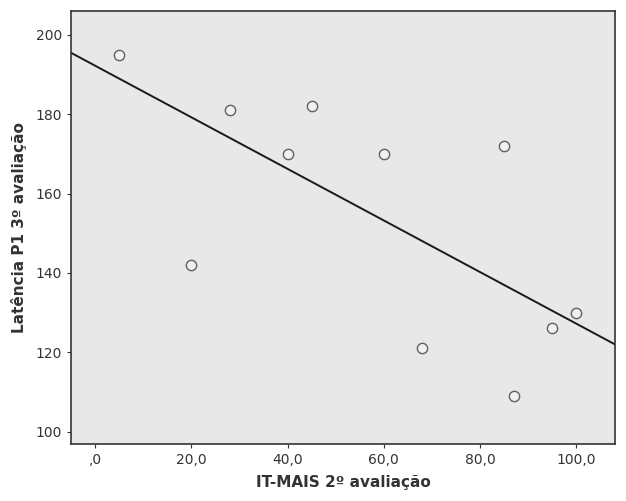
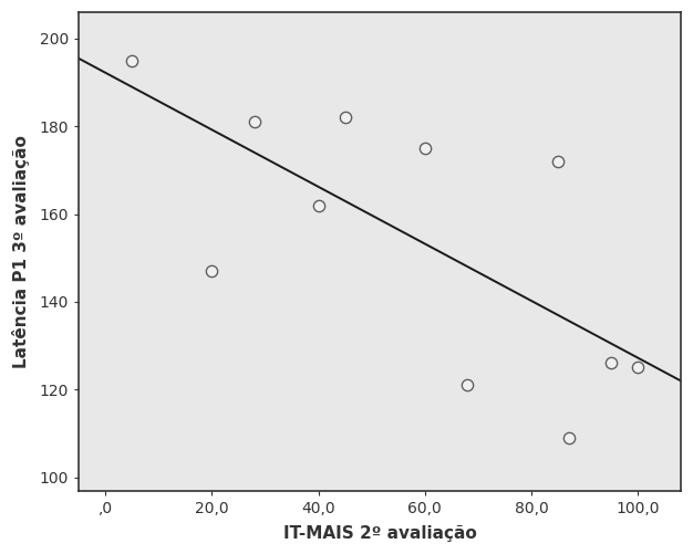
20,0: 142 -> 147
40,0: 170 -> 162
60,0: 170 -> 175
100,0: 130 -> 125
